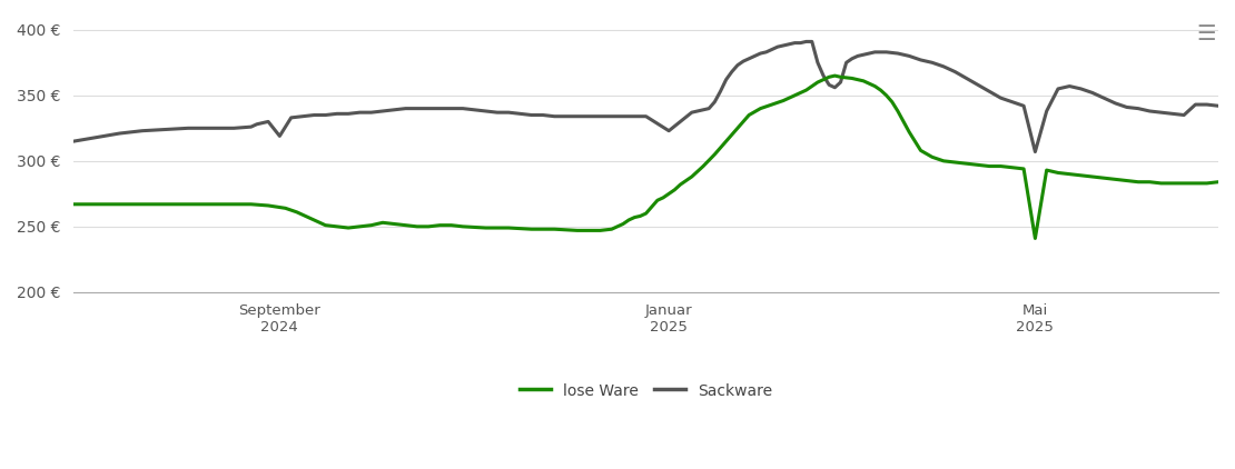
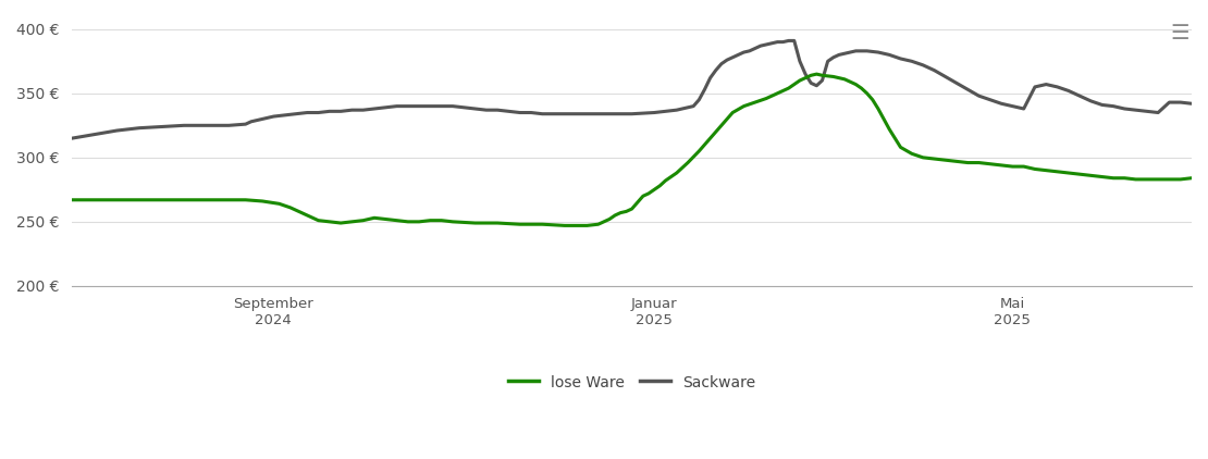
Sackware/September 2024: 319 € -> 332 €
Sackware/Januar 2025: 323 € -> 335 €
lose Ware/Mai 2025: 241 € -> 293 €
Sackware/Mai 2025: 307 € -> 340 €
